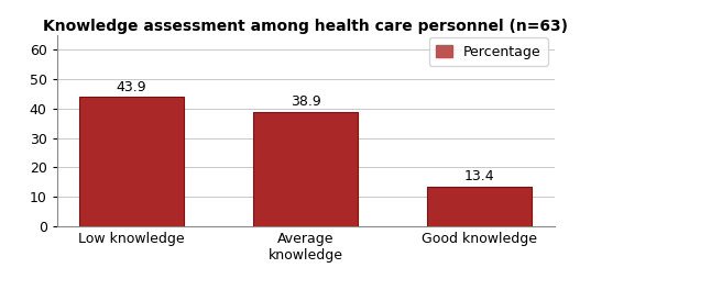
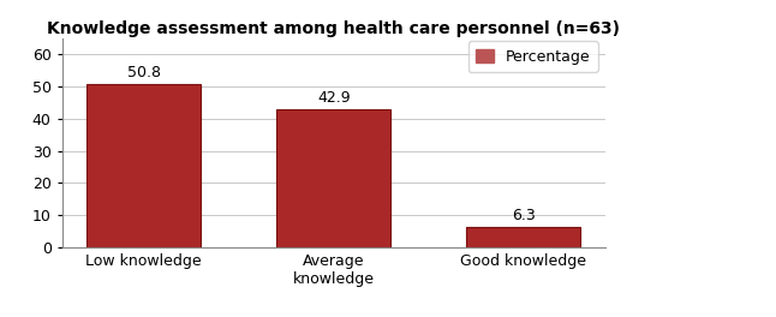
Low knowledge: 43.9 -> 50.8
Average knowledge: 38.9 -> 42.9
Good knowledge: 13.4 -> 6.3
